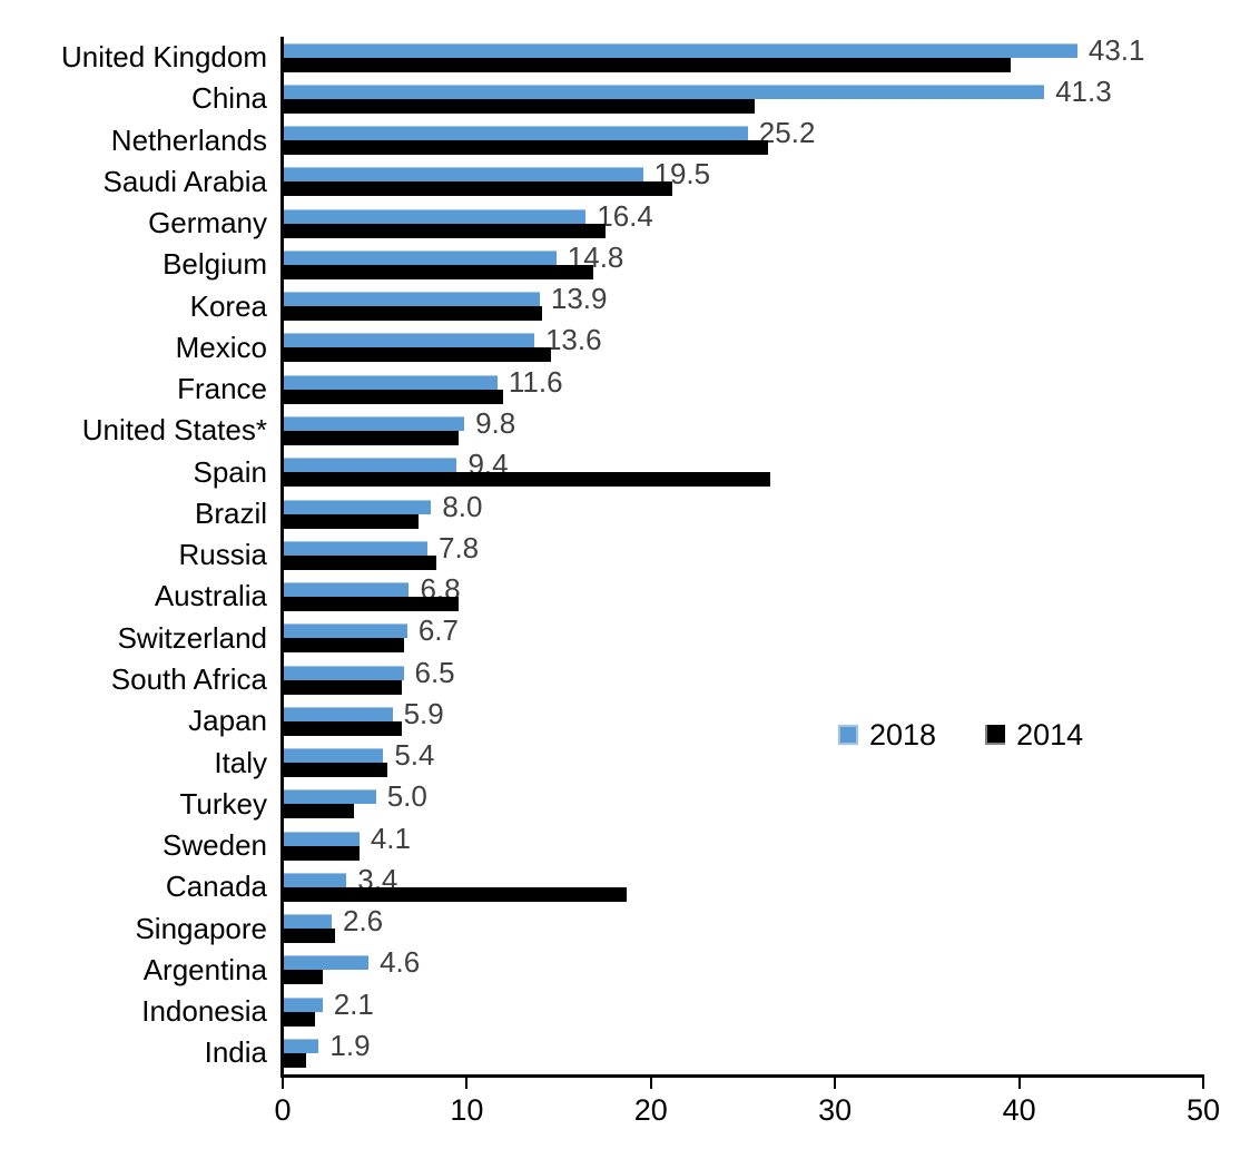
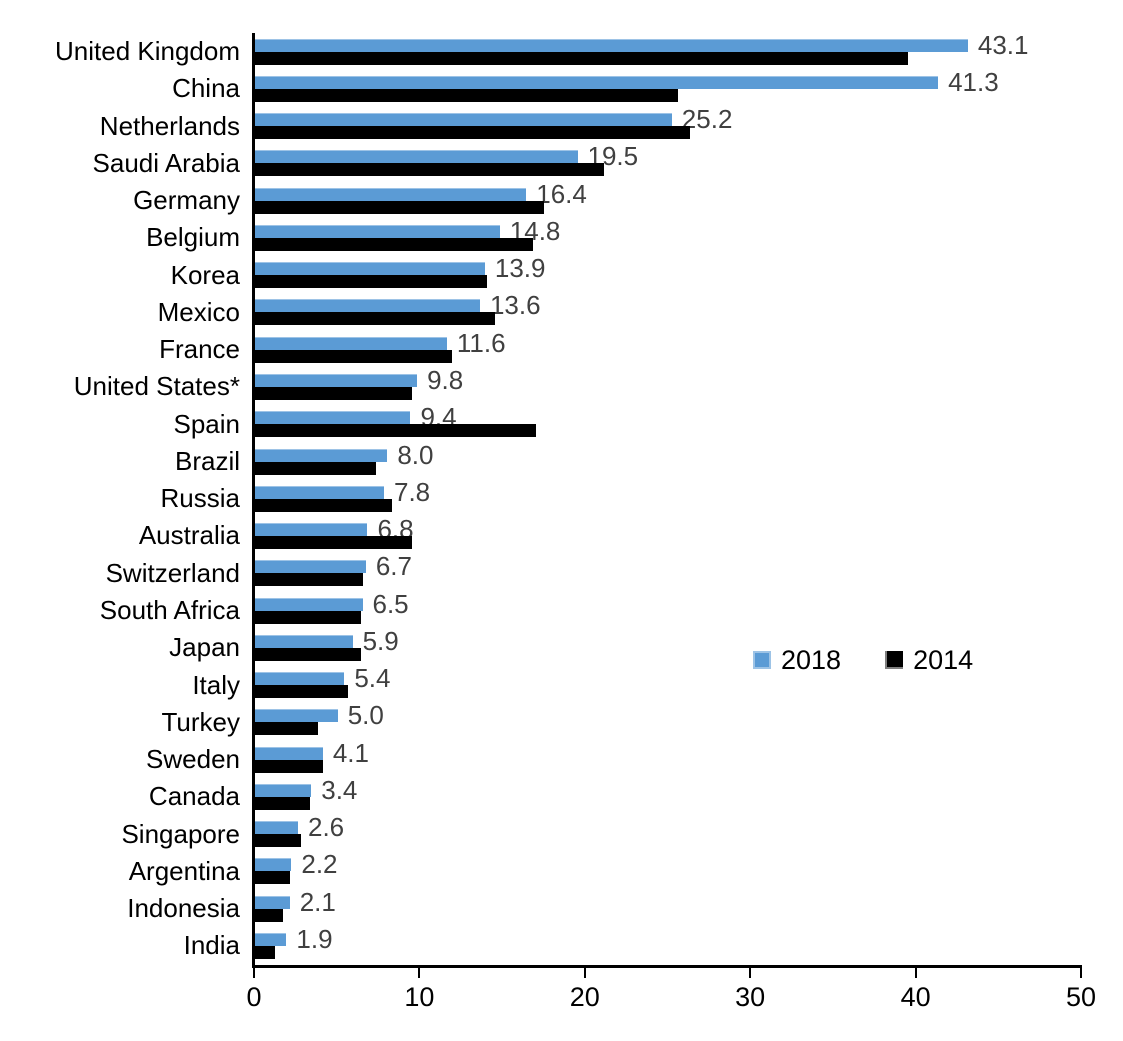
2014/Spain: 26.4 -> 17.0
2014/Canada: 18.6 -> 3.3
2018/Argentina: 4.6 -> 2.2
